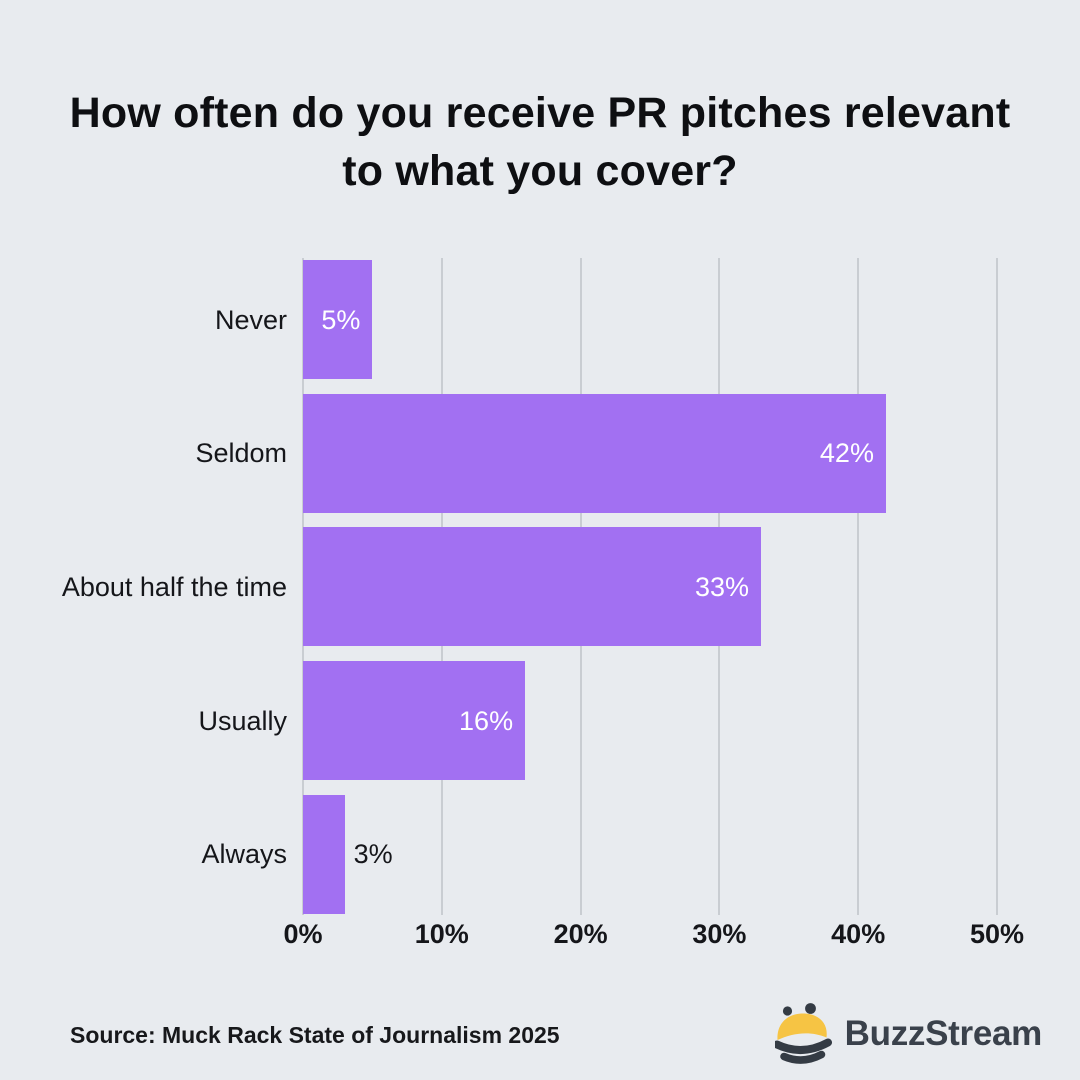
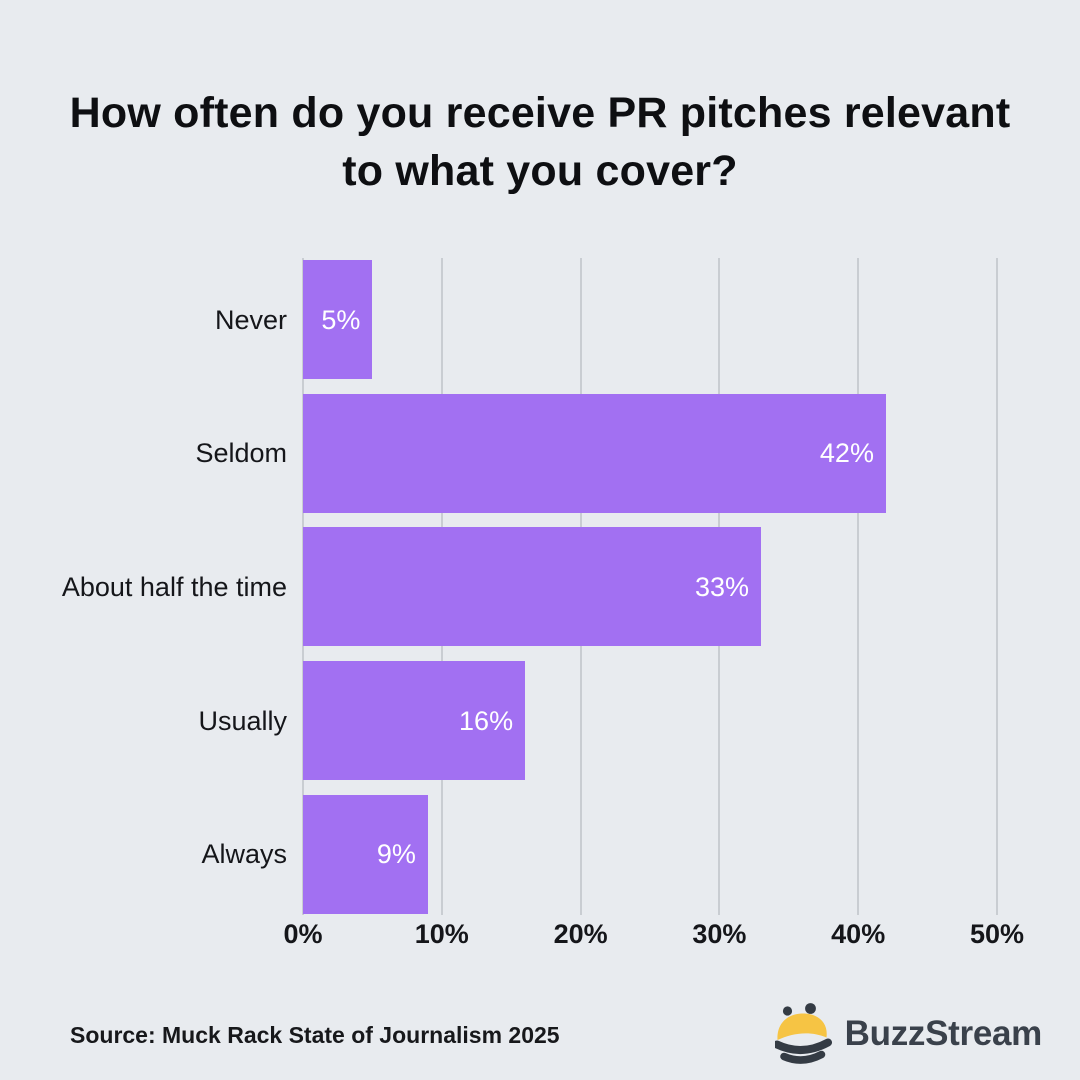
Always: 3% -> 9%
